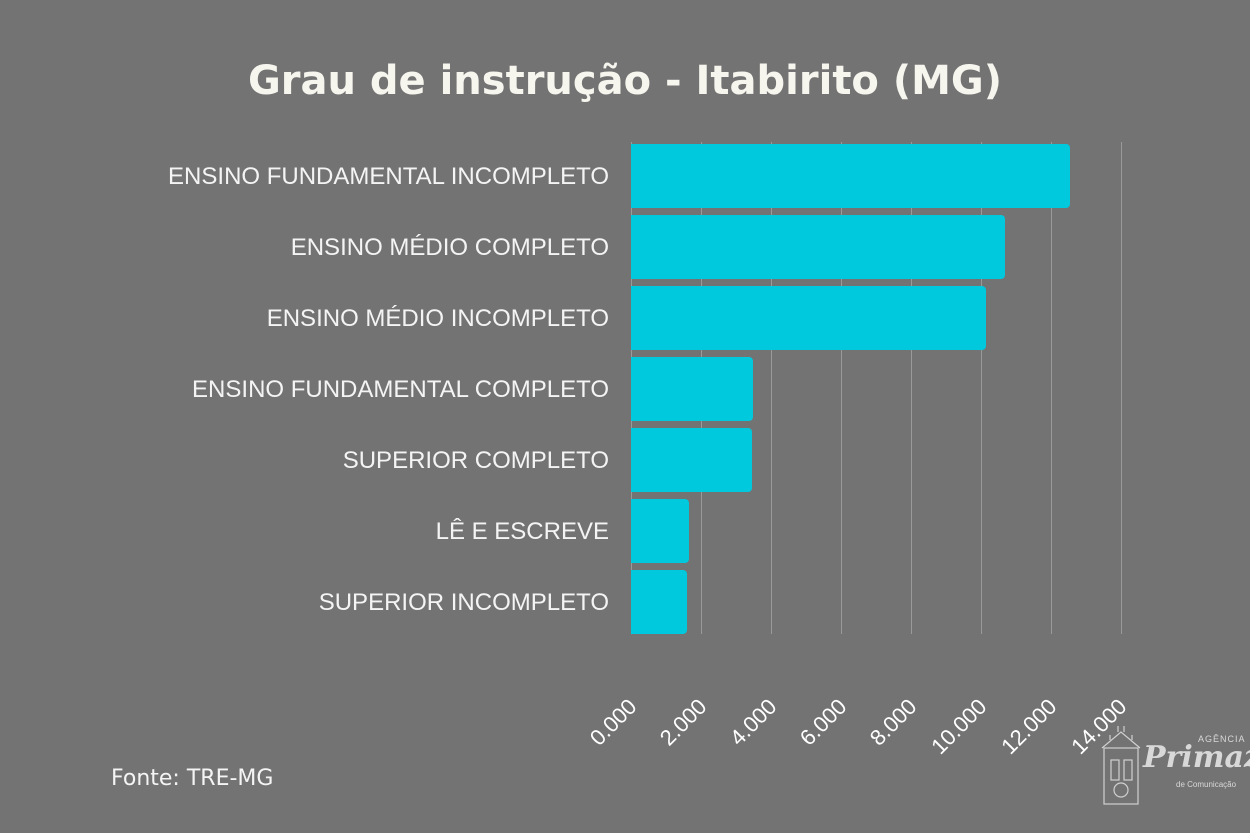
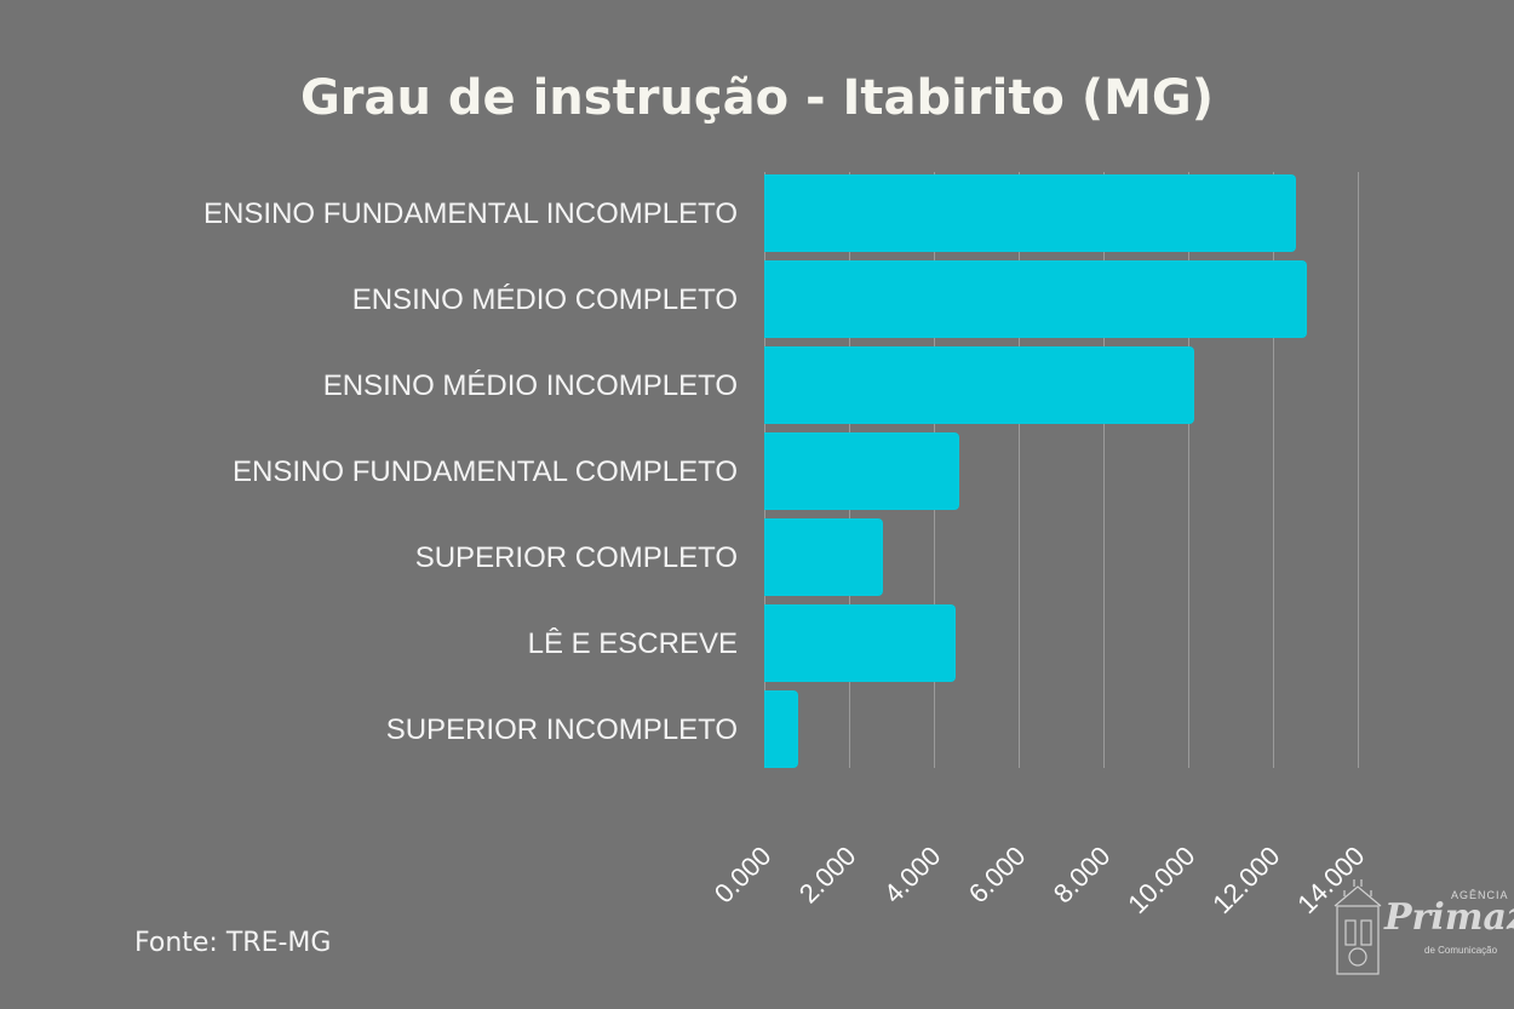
ENSINO MÉDIO COMPLETO: 10700 -> 12800
ENSINO FUNDAMENTAL COMPLETO: 3500 -> 4600
SUPERIOR COMPLETO: 3500 -> 2800
LÊ E ESCREVE: 1700 -> 4500
SUPERIOR INCOMPLETO: 1600 -> 800
